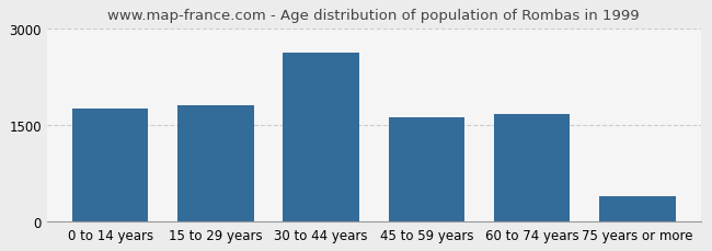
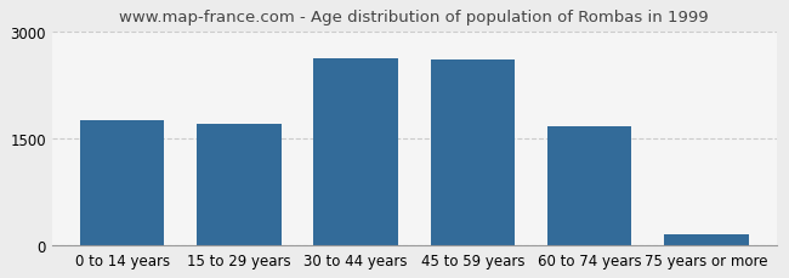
15 to 29 years: 1810 -> 1700
45 to 59 years: 1610 -> 2600
75 years or more: 390 -> 160
